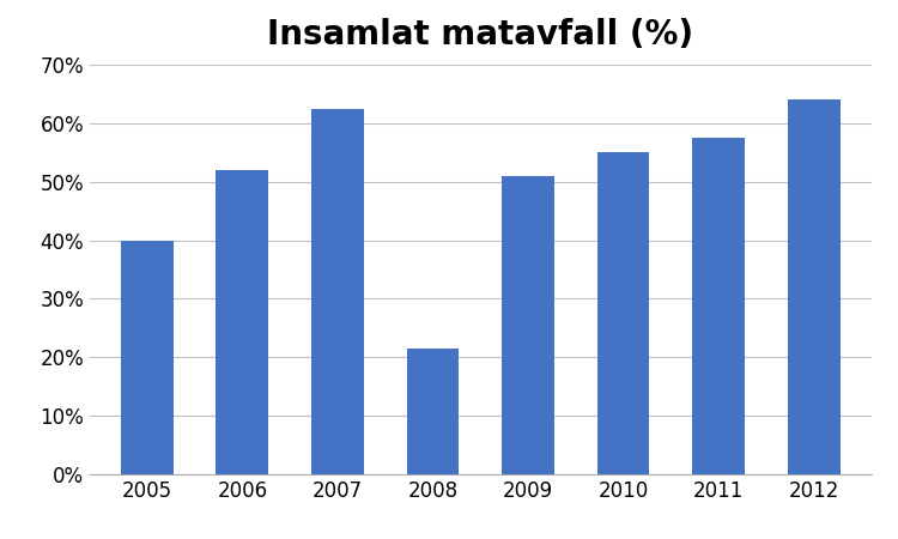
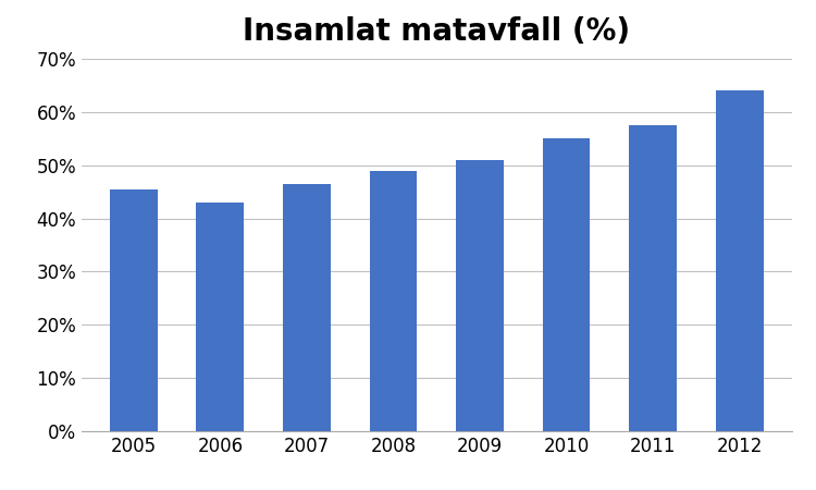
2005: 40.0% -> 45.5%
2006: 52.0% -> 43.0%
2007: 62.5% -> 46.5%
2008: 21.5% -> 49.0%
